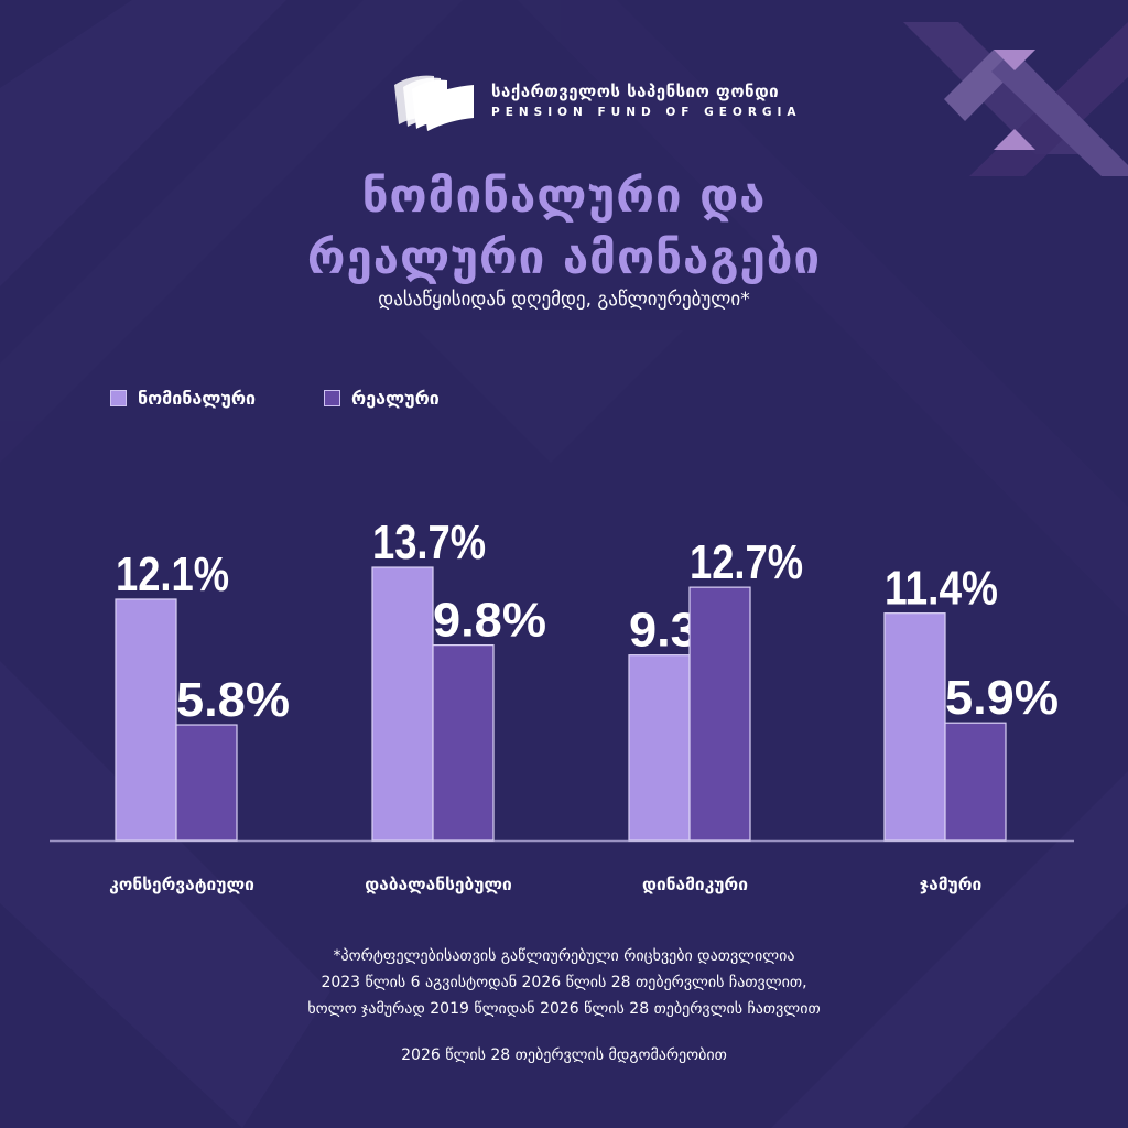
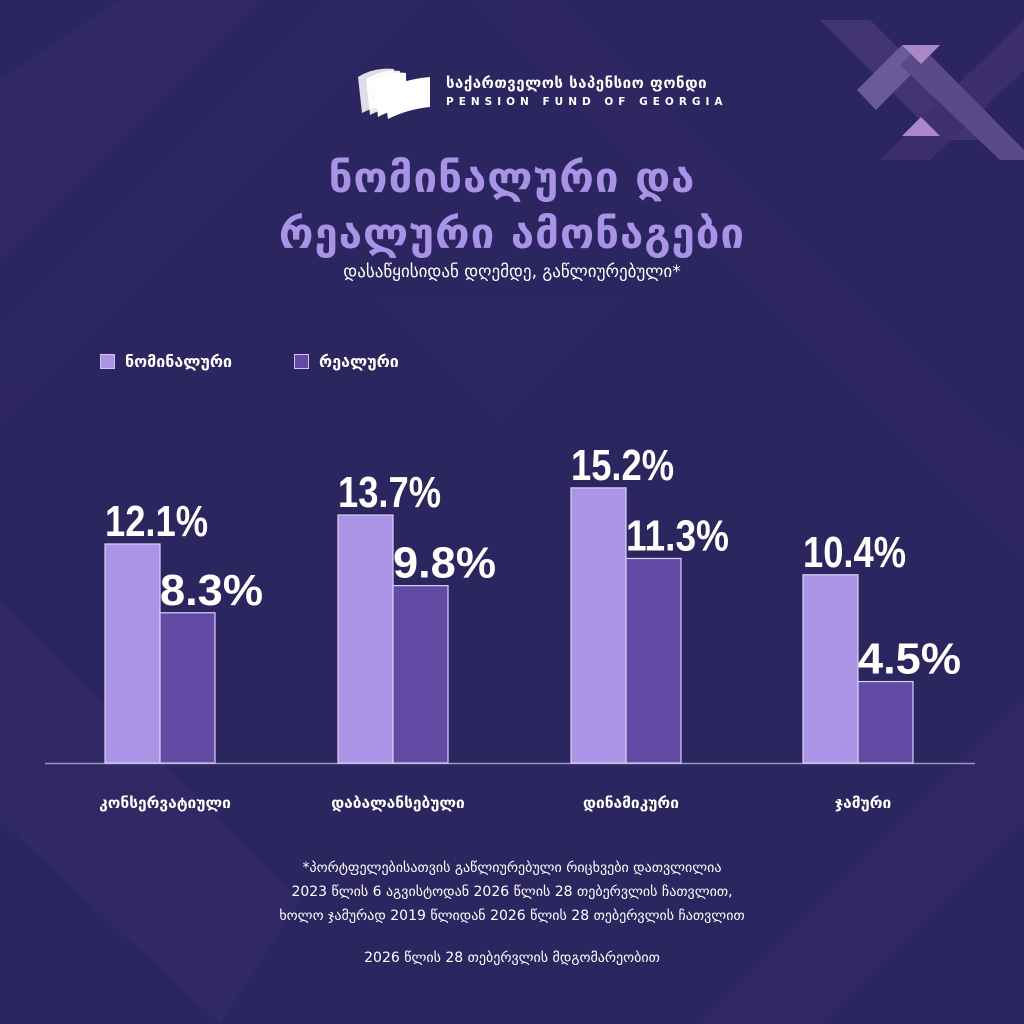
რეალური/კონსერვატიული: 5.8% -> 8.3%
ნომინალური/დინამიკური: 9.3% -> 15.2%
რეალური/დინამიკური: 12.7% -> 11.3%
ნომინალური/ჯამური: 11.4% -> 10.4%
რეალური/ჯამური: 5.9% -> 4.5%
